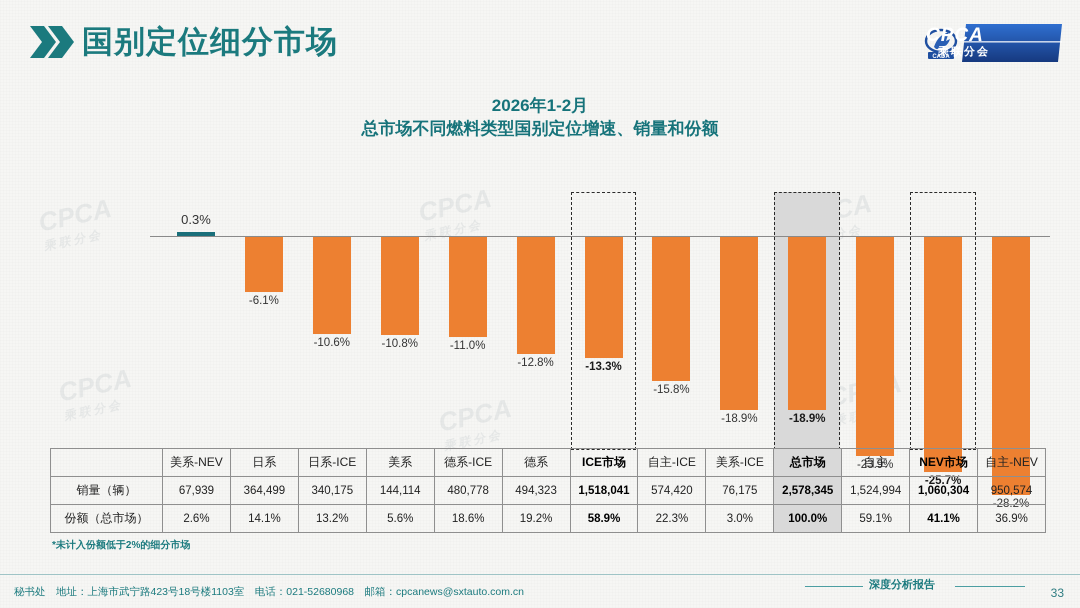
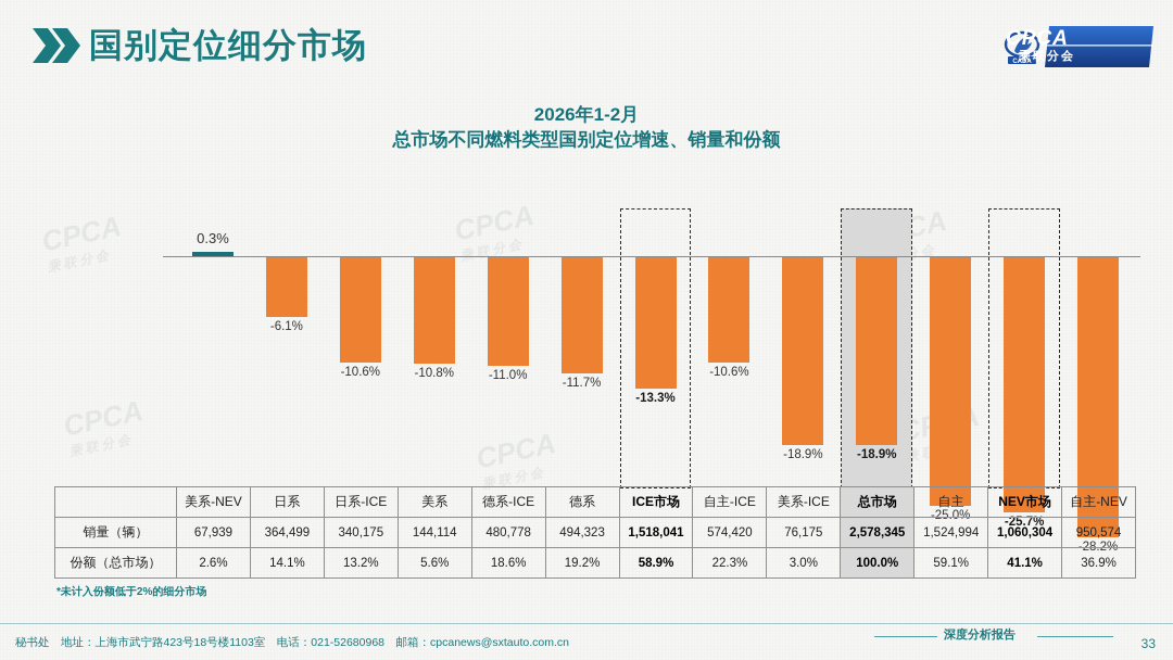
德系: -12.8% -> -11.7%
自主-ICE: -15.8% -> -10.6%
自主: -23.9% -> -25.0%
